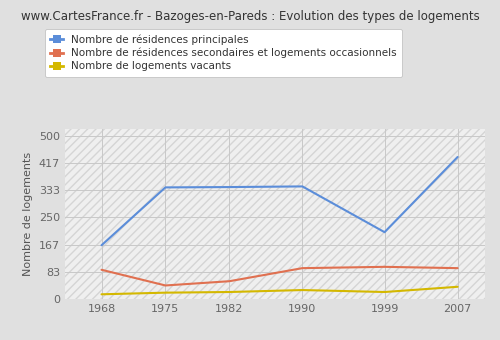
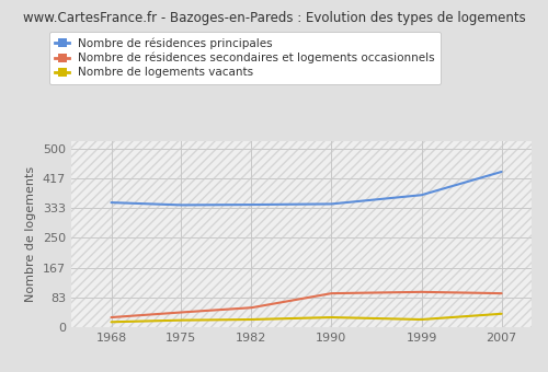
Nombre de résidences principales/1968: 165 -> 349
Nombre de résidences secondaires et logements occasionnels/1968: 90 -> 28
Nombre de résidences principales/1999: 205 -> 370
